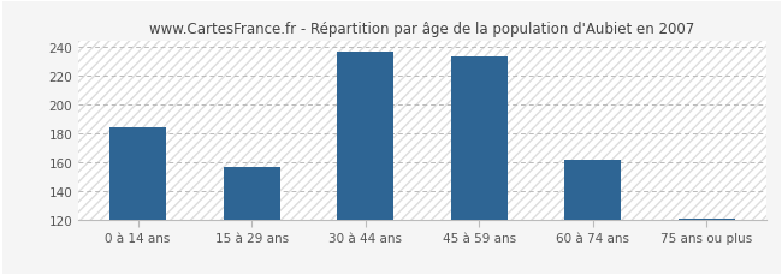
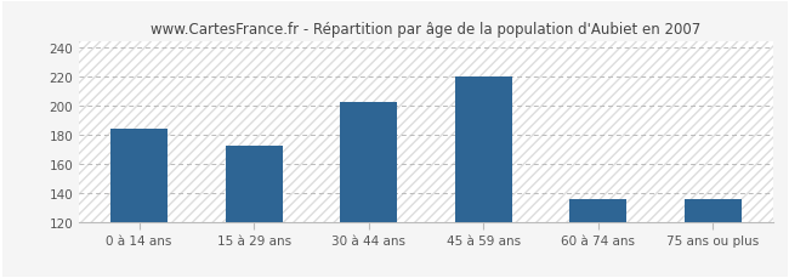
15 à 29 ans: 157 -> 173
30 à 44 ans: 237 -> 203
45 à 59 ans: 234 -> 220
60 à 74 ans: 162 -> 136
75 ans ou plus: 121 -> 136
